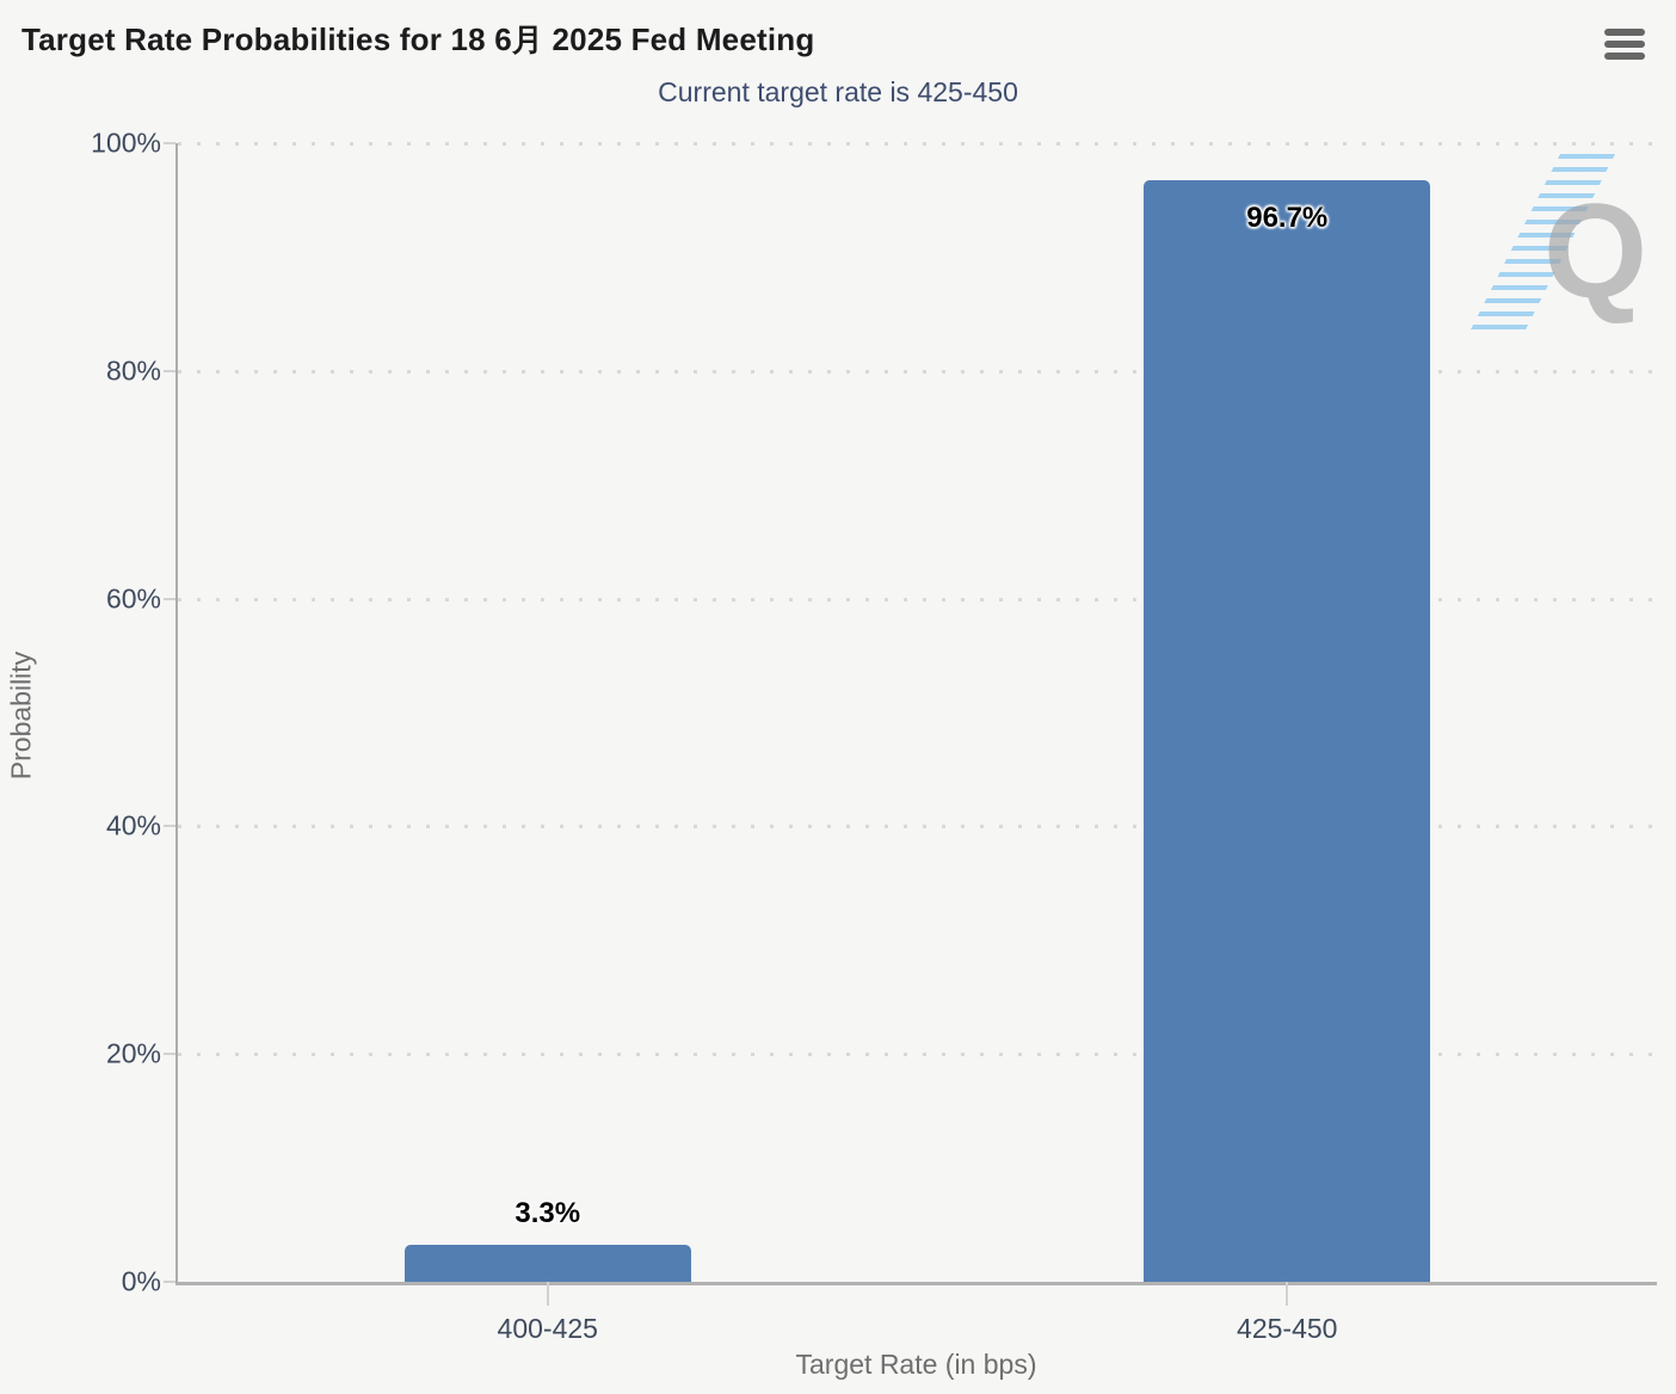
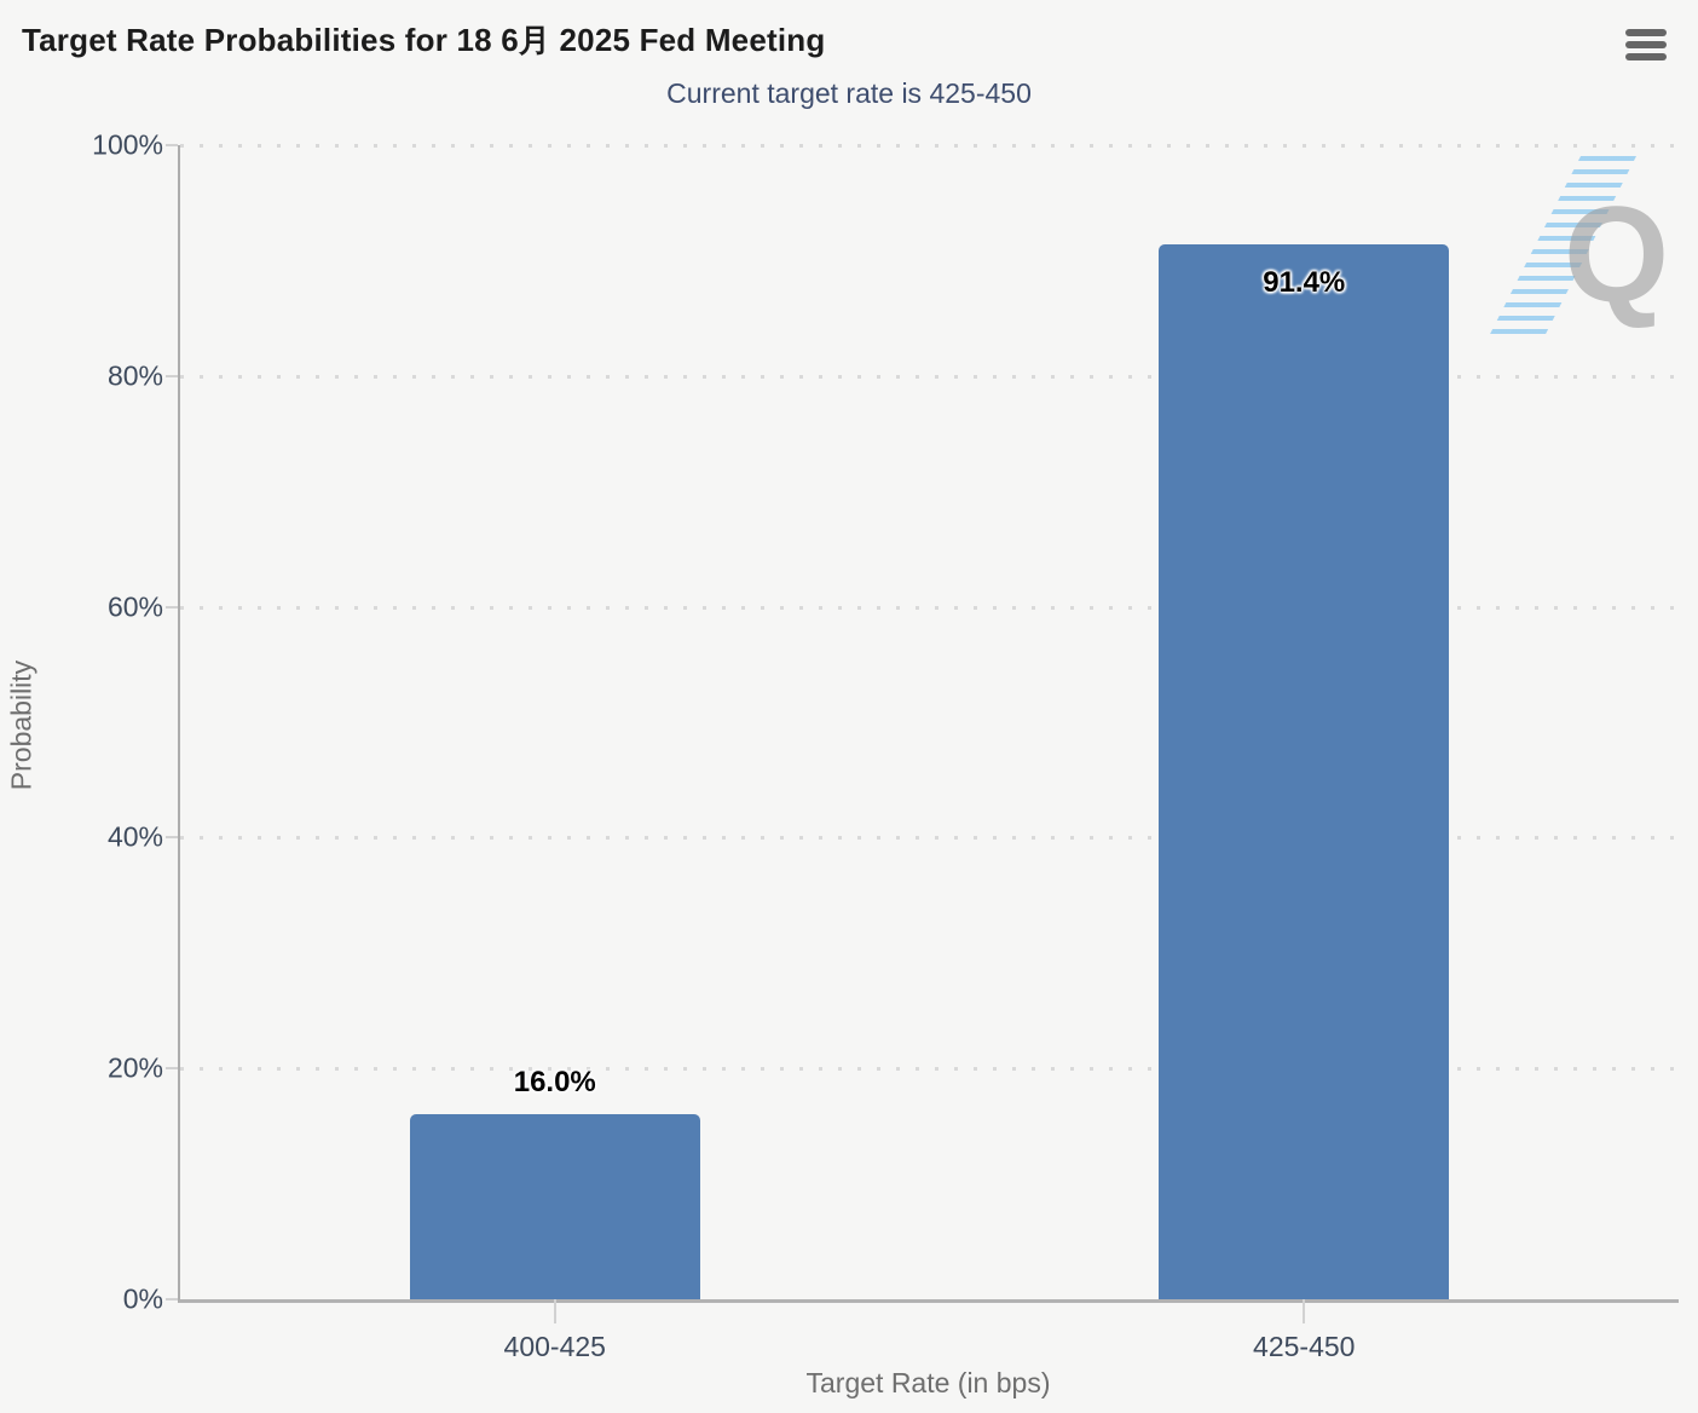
400-425: 3.3% -> 16.0%
425-450: 96.7% -> 91.4%
